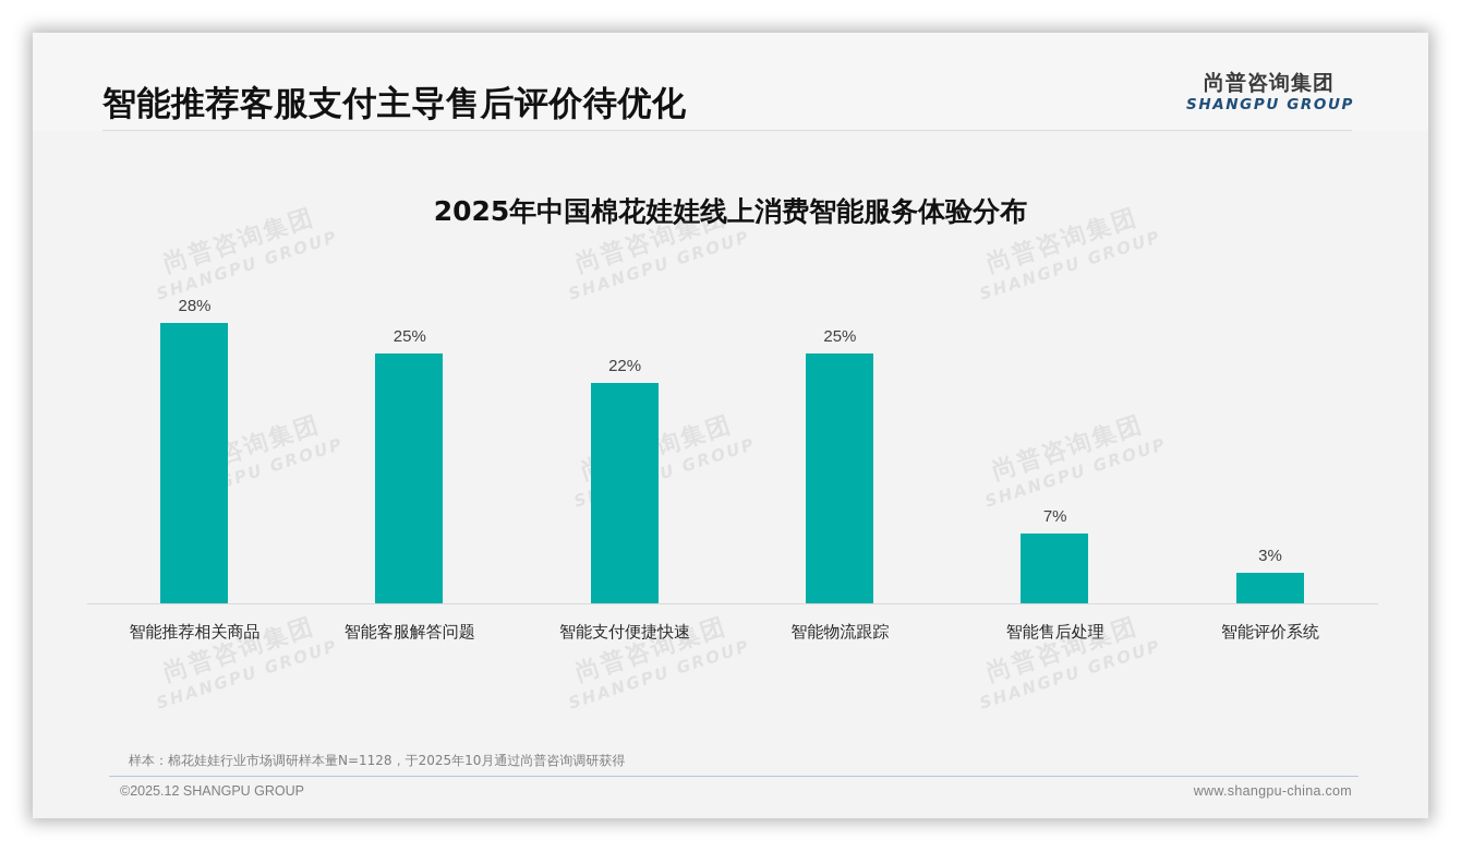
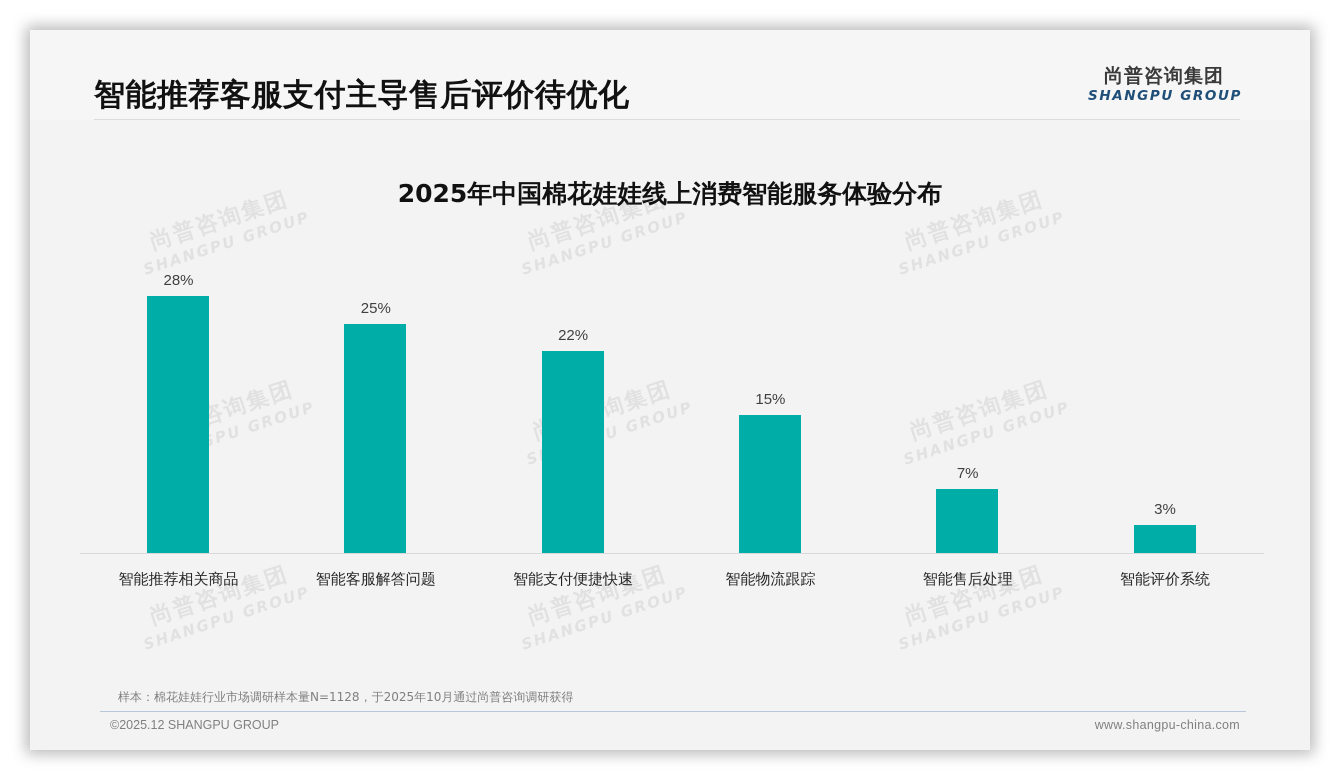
智能物流跟踪: 25% -> 15%
